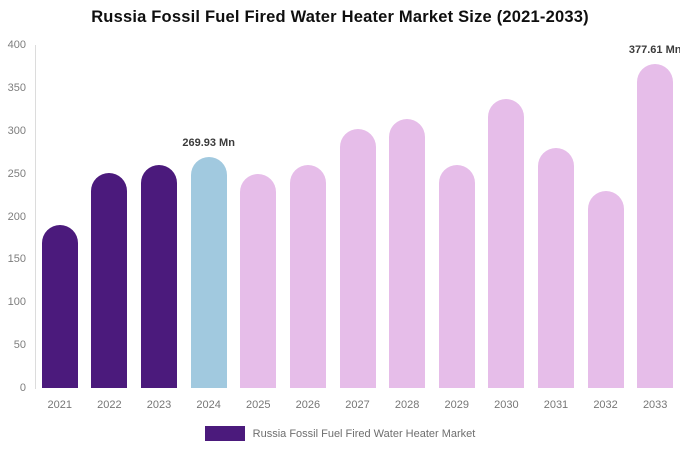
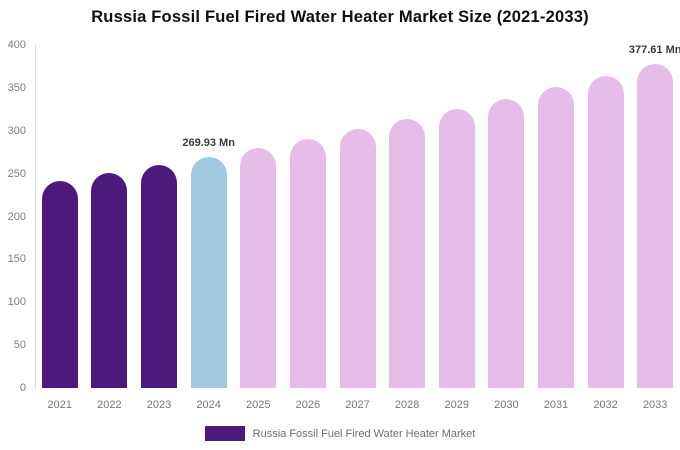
2021: 190 -> 240
2025: 250 -> 280
2026: 260 -> 290
2029: 260 -> 330
2031: 280 -> 350
2032: 230 -> 360
